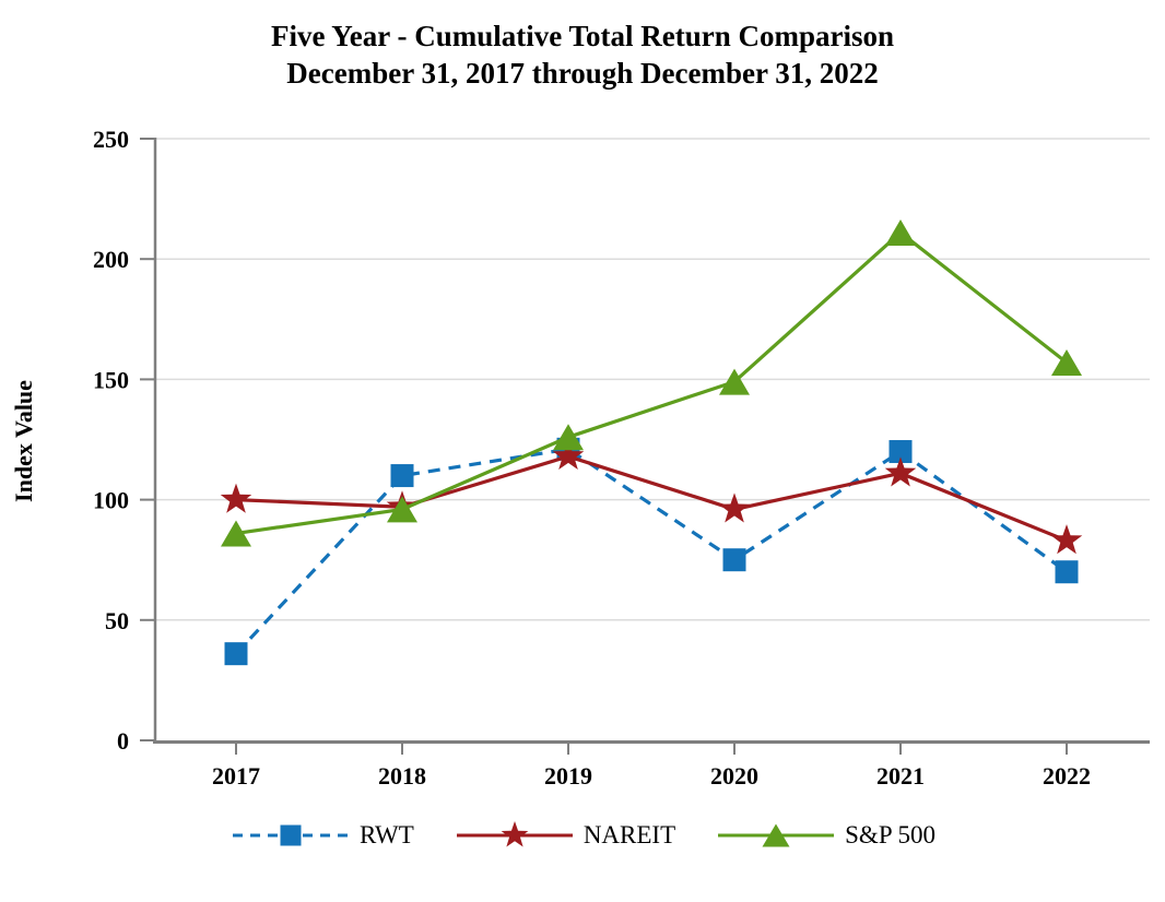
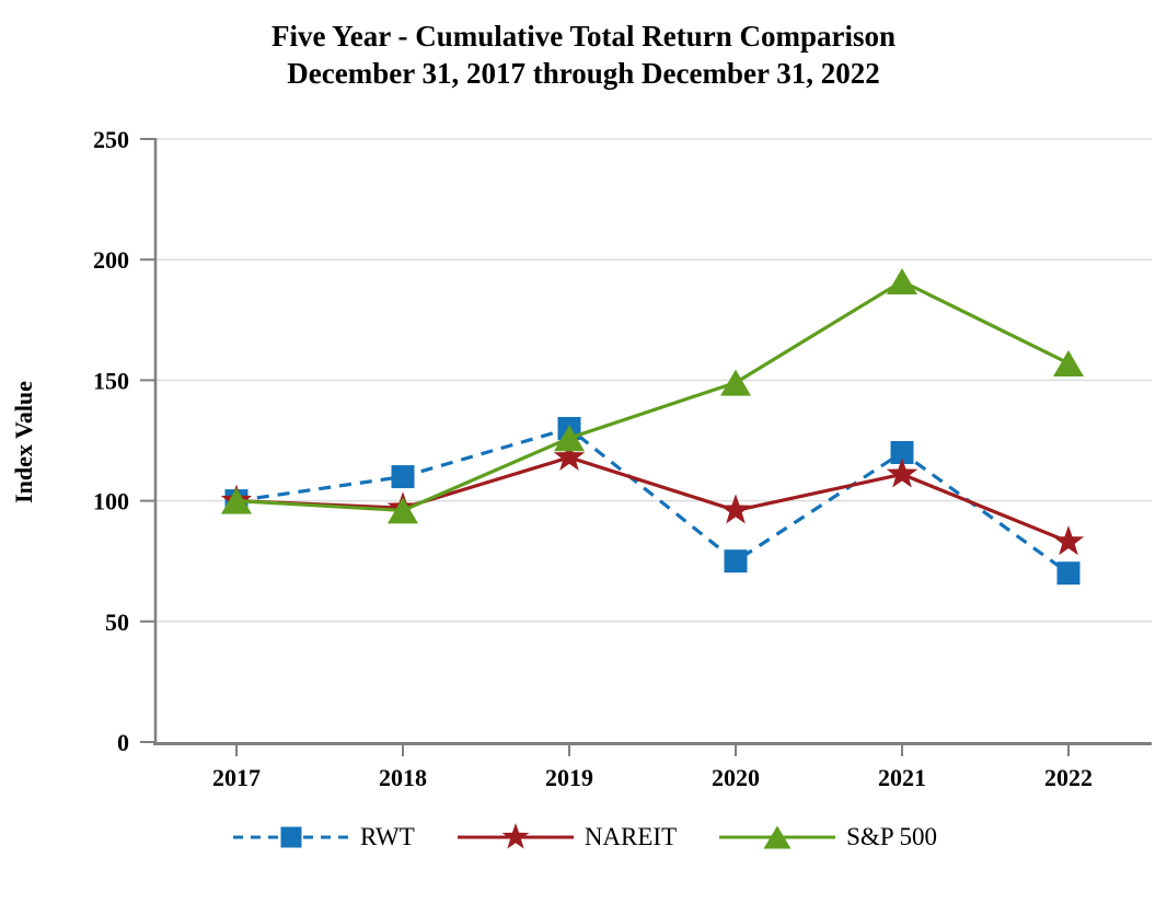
RWT/2017: 36 -> 100
S&P 500/2017: 86 -> 100
RWT/2019: 121 -> 130
S&P 500/2021: 211 -> 191
